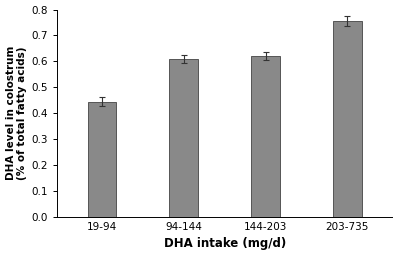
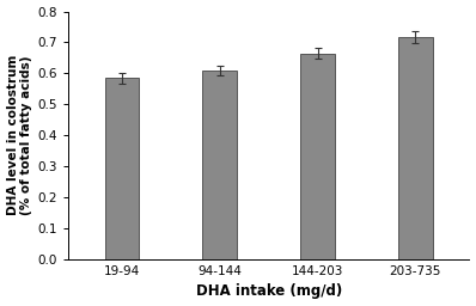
19-94: 0.445 -> 0.585
144-203: 0.620 -> 0.665
203-735: 0.755 -> 0.718
